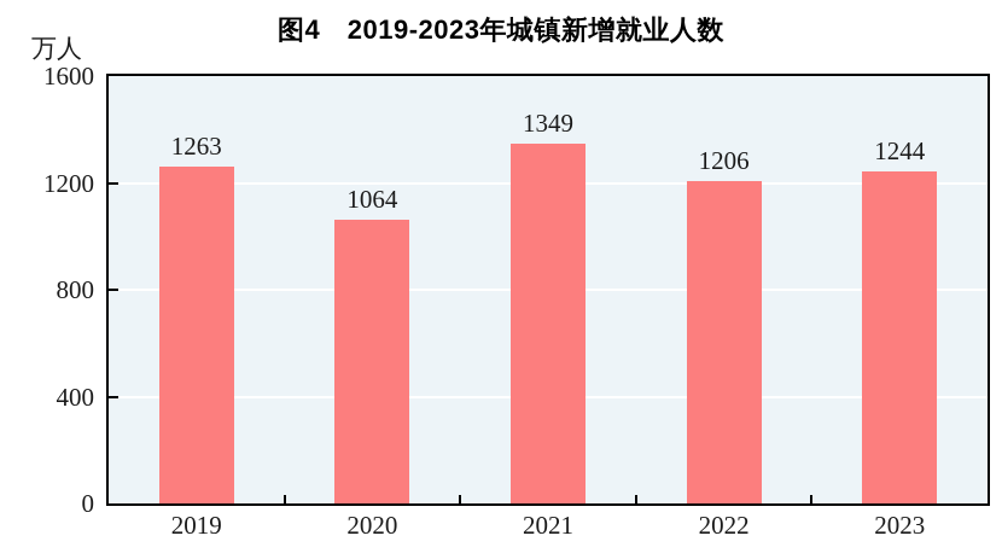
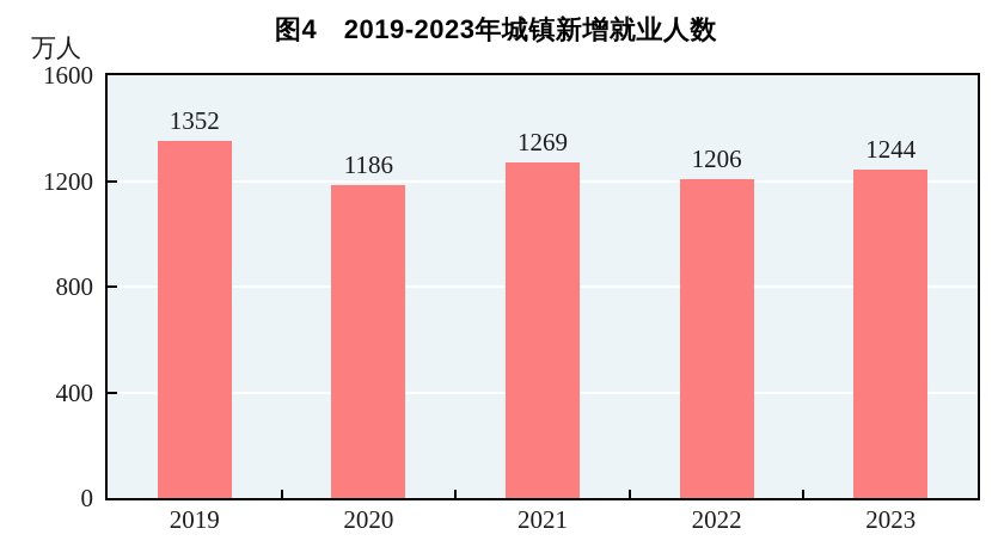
2019: 1263 -> 1352
2020: 1064 -> 1186
2021: 1349 -> 1269
